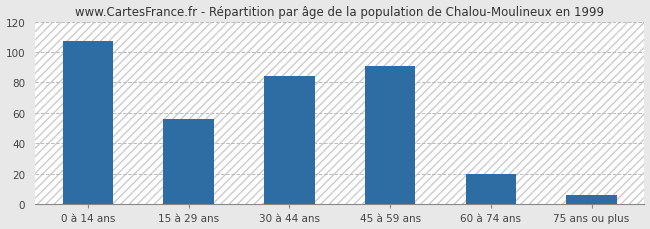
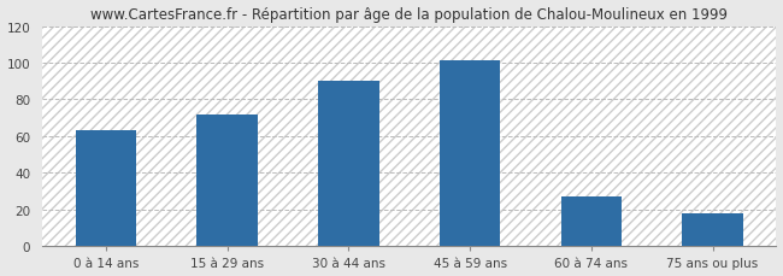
0 à 14 ans: 107 -> 63
15 à 29 ans: 56 -> 72
30 à 44 ans: 84 -> 90
45 à 59 ans: 91 -> 101
60 à 74 ans: 20 -> 27
75 ans ou plus: 6 -> 18
